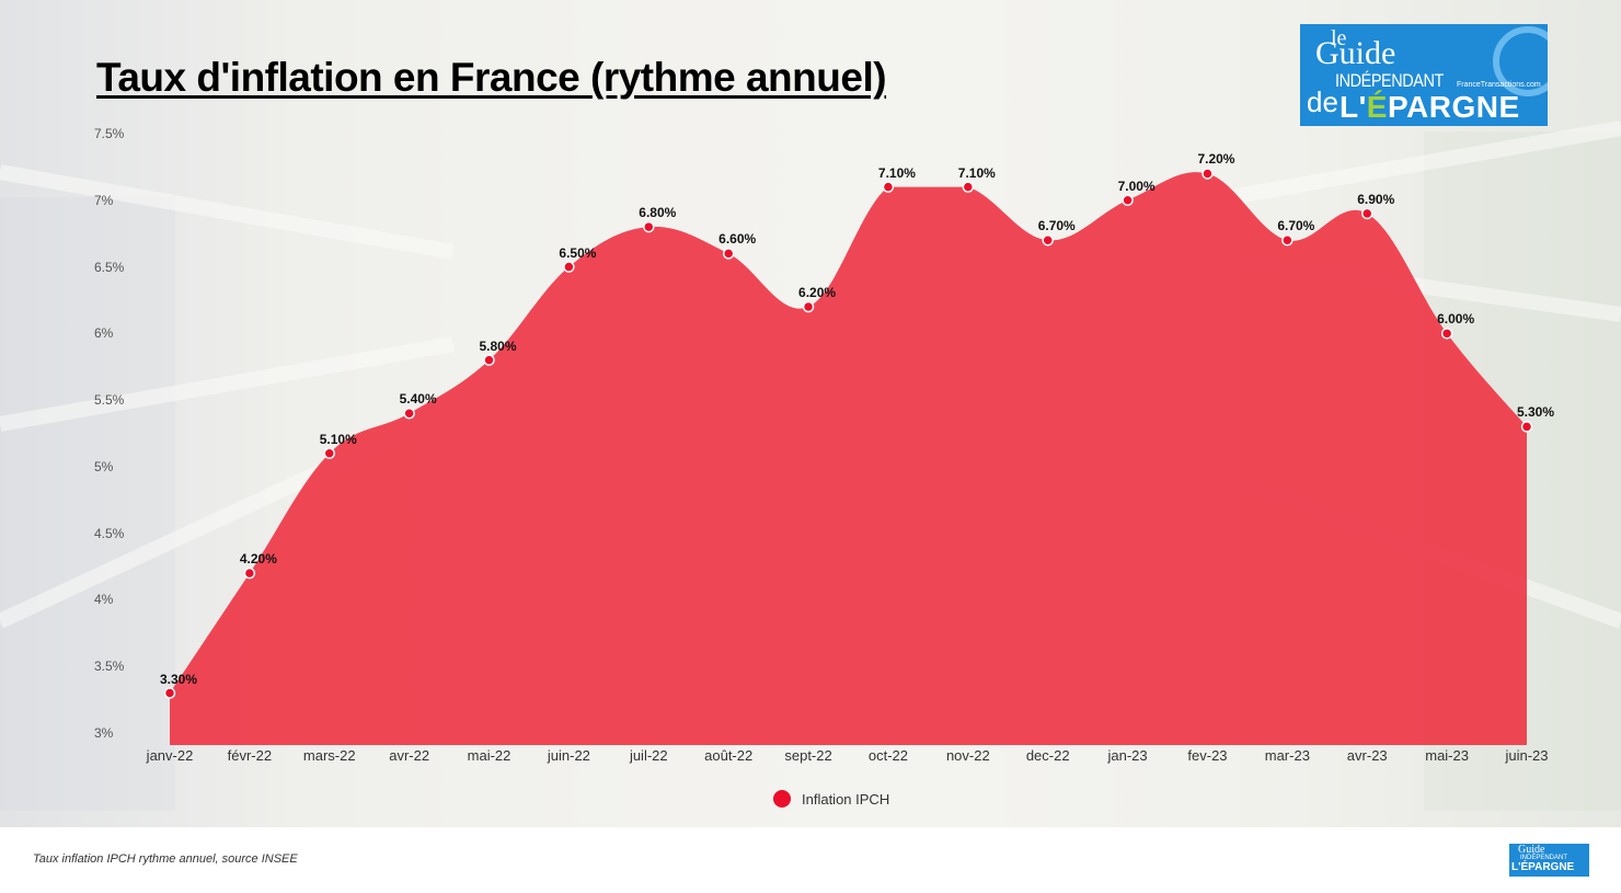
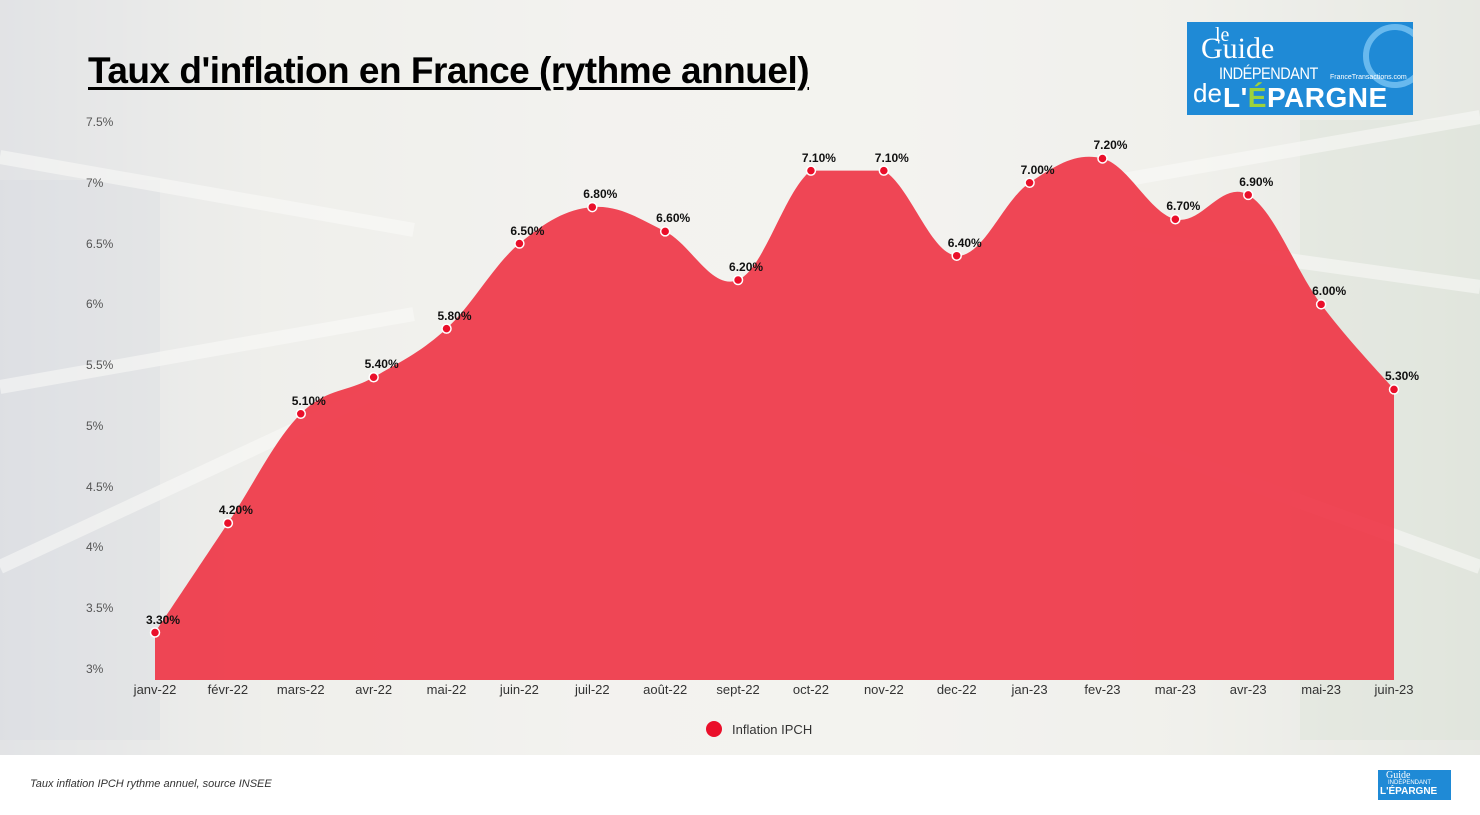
dec-22: 6.70% -> 6.40%
